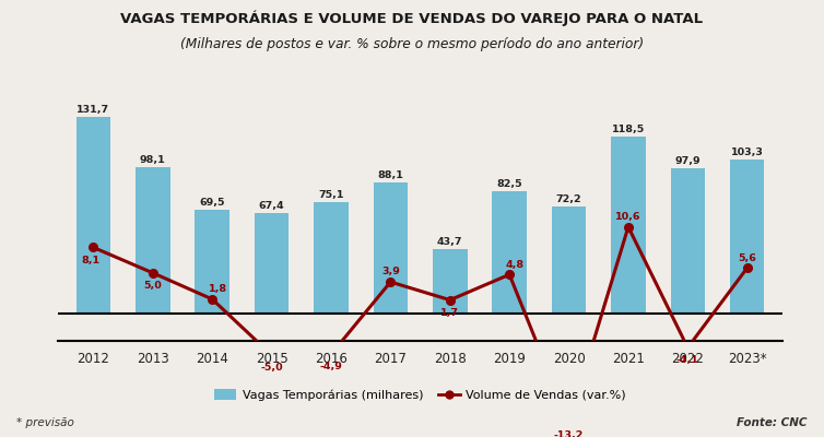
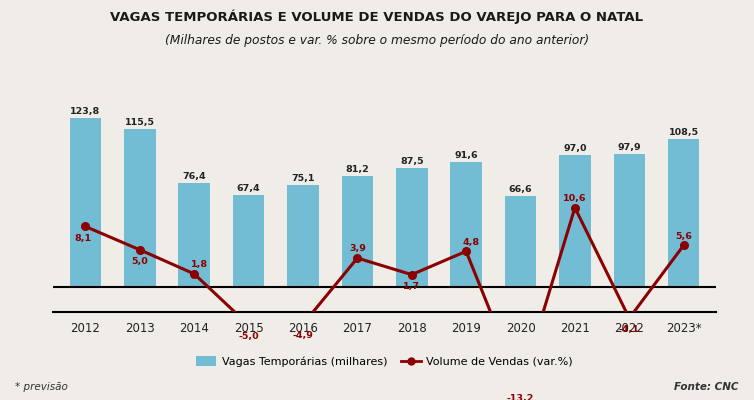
Vagas Temporárias (milhares)/2012: 131,7 -> 123,8
Vagas Temporárias (milhares)/2013: 98,1 -> 115,5
Vagas Temporárias (milhares)/2014: 69,5 -> 76,4
Vagas Temporárias (milhares)/2017: 88,1 -> 81,2
Vagas Temporárias (milhares)/2018: 43,7 -> 87,5
Vagas Temporárias (milhares)/2019: 82,5 -> 91,6
Vagas Temporárias (milhares)/2020: 72,2 -> 66,6
Vagas Temporárias (milhares)/2021: 118,5 -> 97,0
Vagas Temporárias (milhares)/2023*: 103,3 -> 108,5
